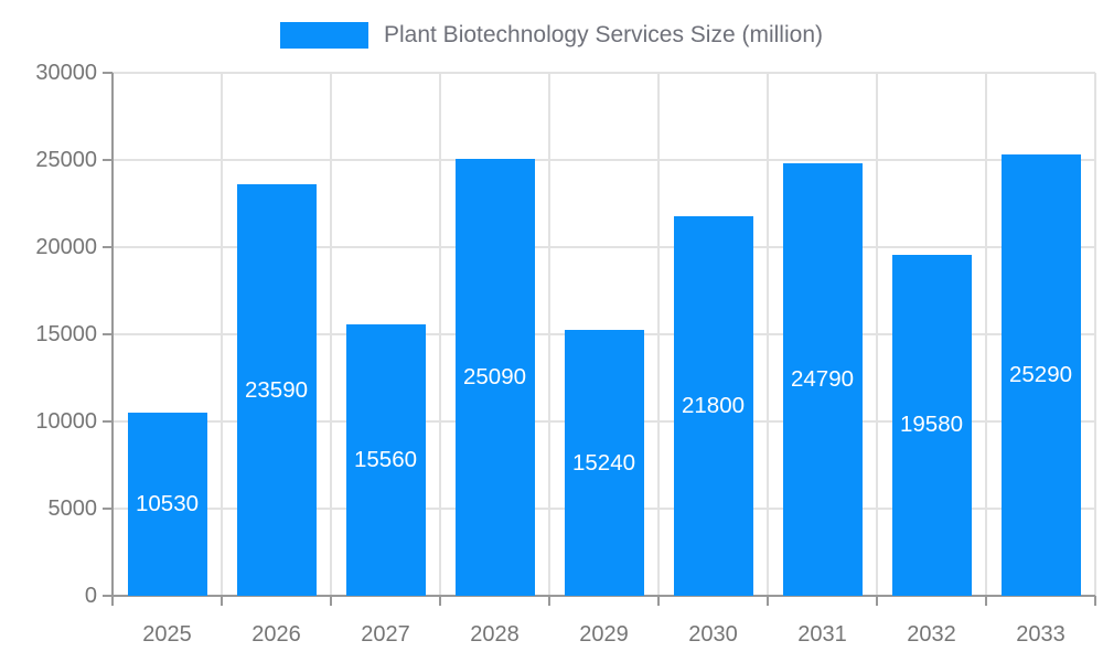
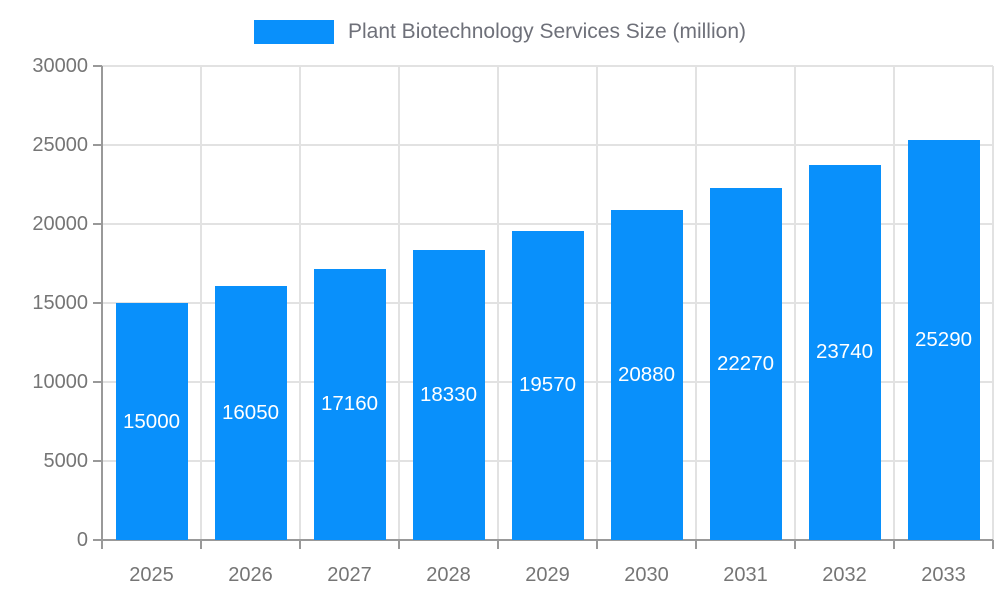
2025: 10530 -> 15000
2026: 23590 -> 16050
2027: 15560 -> 17160
2028: 25090 -> 18330
2029: 15240 -> 19570
2030: 21800 -> 20880
2031: 24790 -> 22270
2032: 19580 -> 23740
